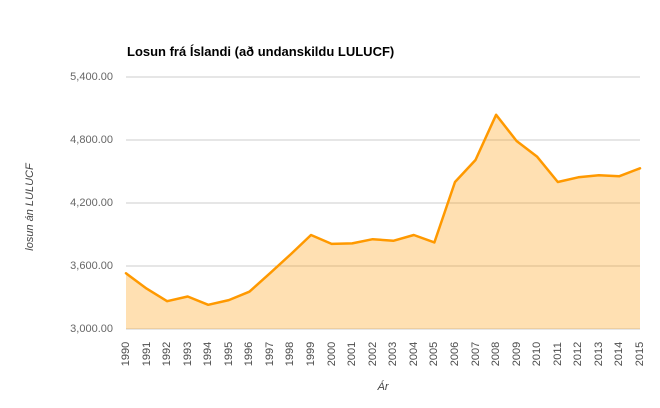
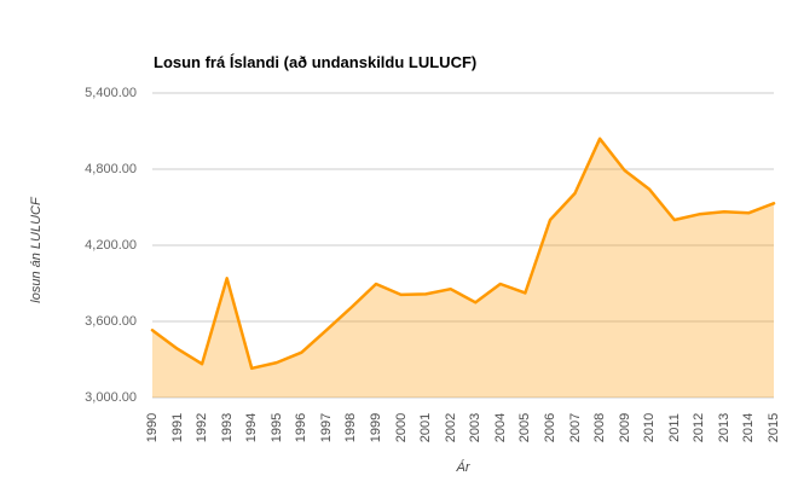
1993: 3310 -> 3940
2003: 3840 -> 3750
